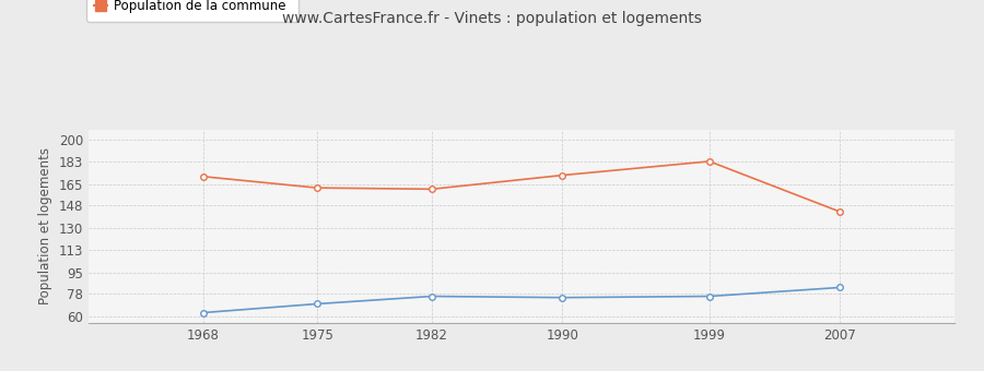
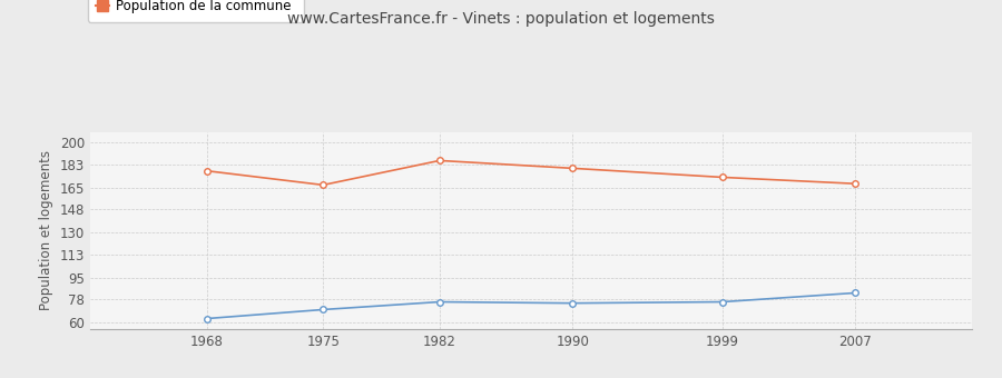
Population de la commune/1968: 171 -> 178
Population de la commune/1975: 162 -> 167
Population de la commune/1982: 161 -> 186
Population de la commune/1990: 172 -> 180
Population de la commune/1999: 183 -> 173
Population de la commune/2007: 143 -> 168
